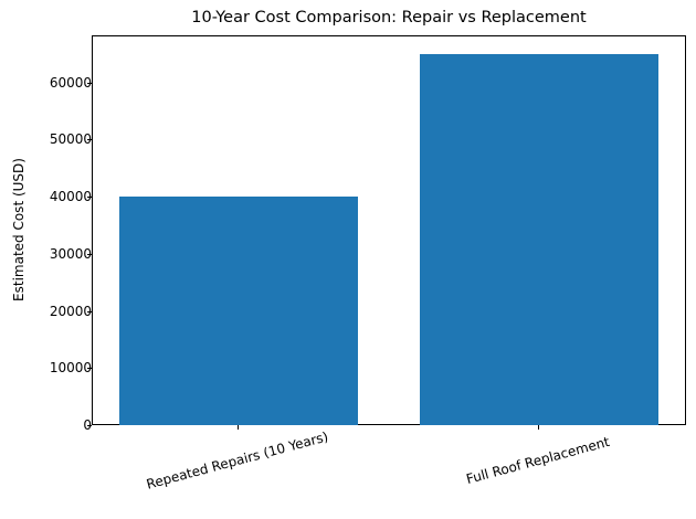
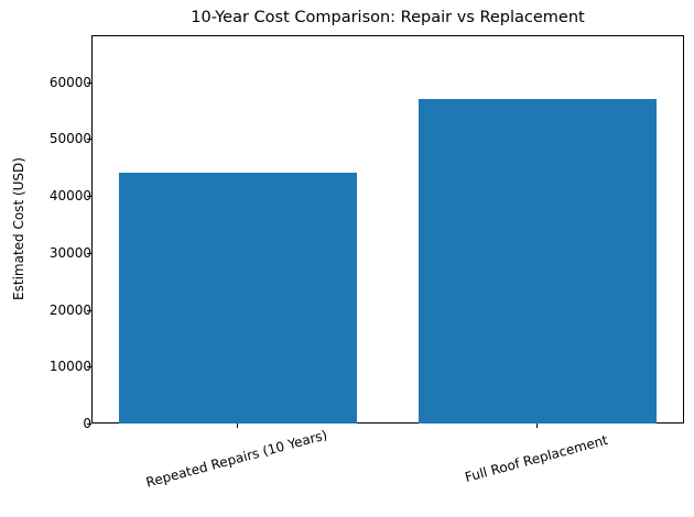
Repeated Repairs (10 Years): 40000 -> 44000
Full Roof Replacement: 65000 -> 57000
